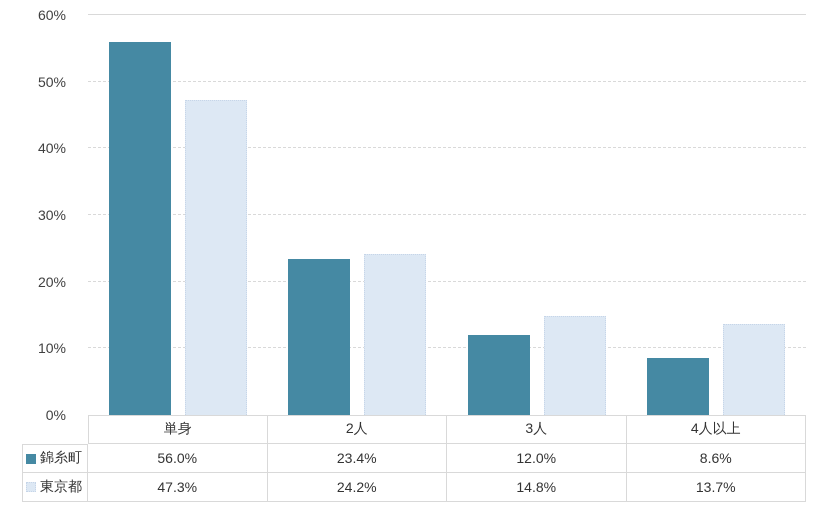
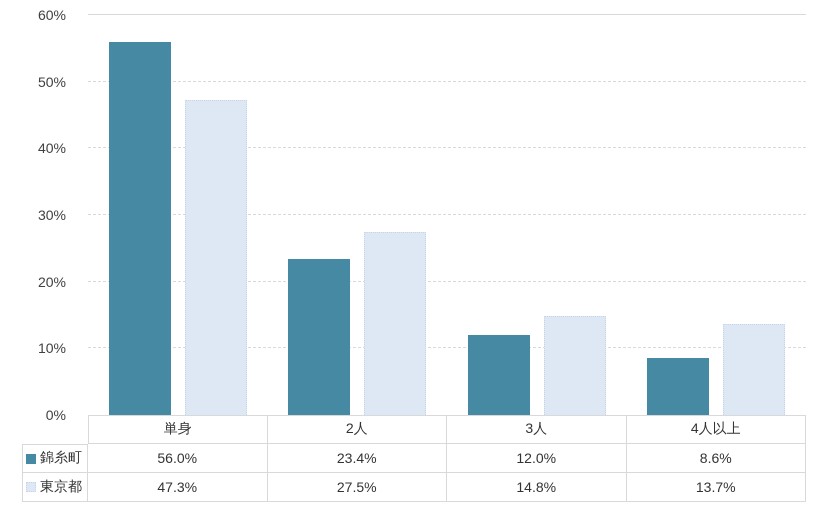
東京都/2人: 24.2% -> 27.5%
